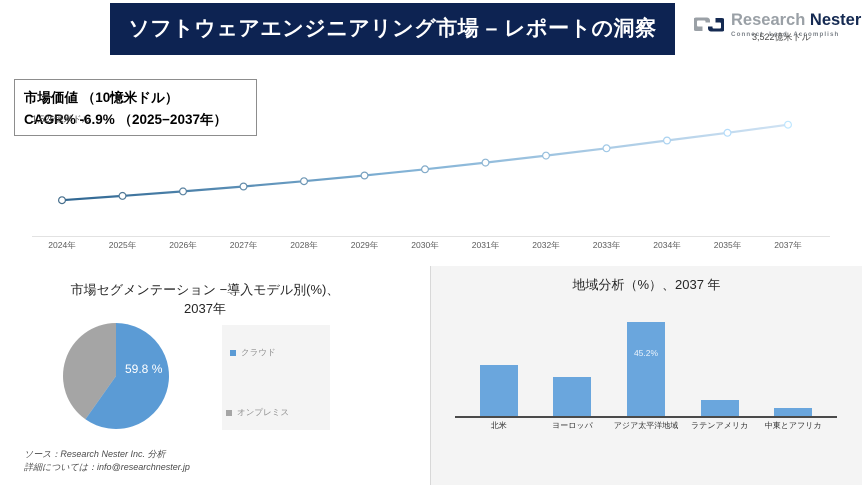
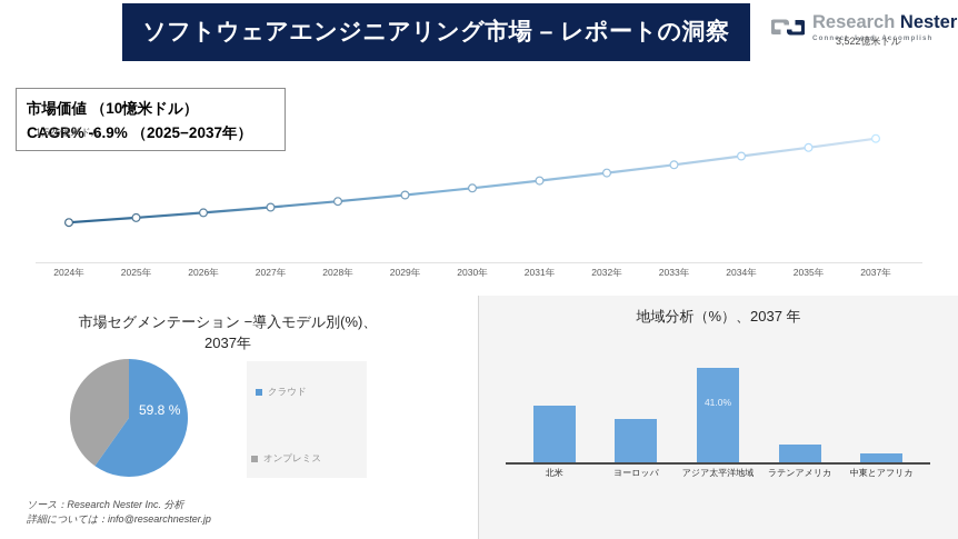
地域分析（%）、2037 年/アジア太平洋地域: 45.2% -> 41.0%
